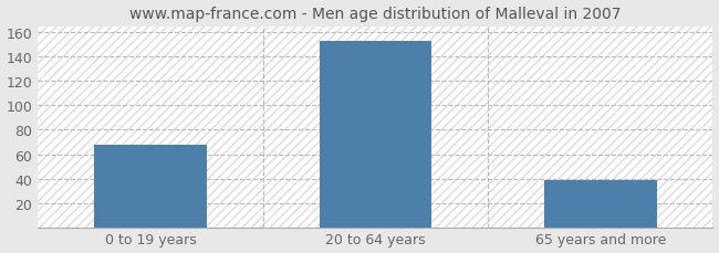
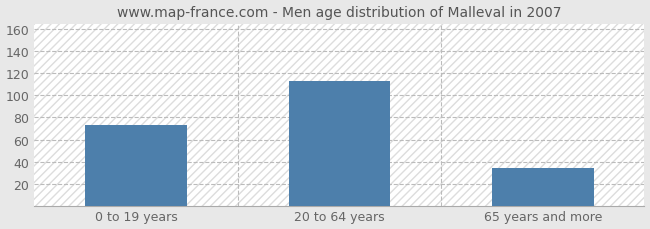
0 to 19 years: 68 -> 73
20 to 64 years: 153 -> 113
65 years and more: 39 -> 34
